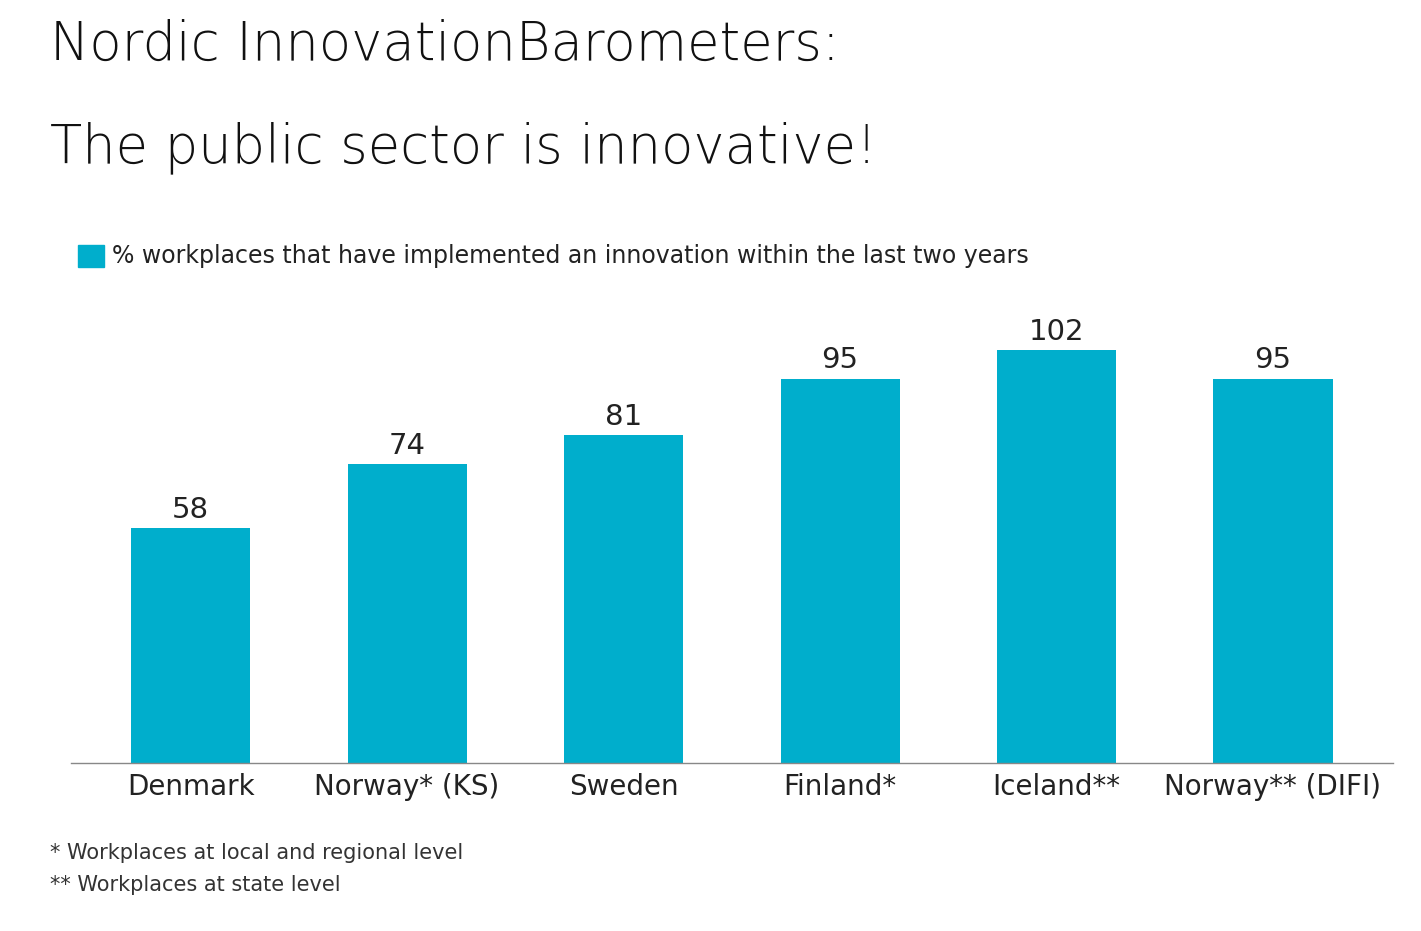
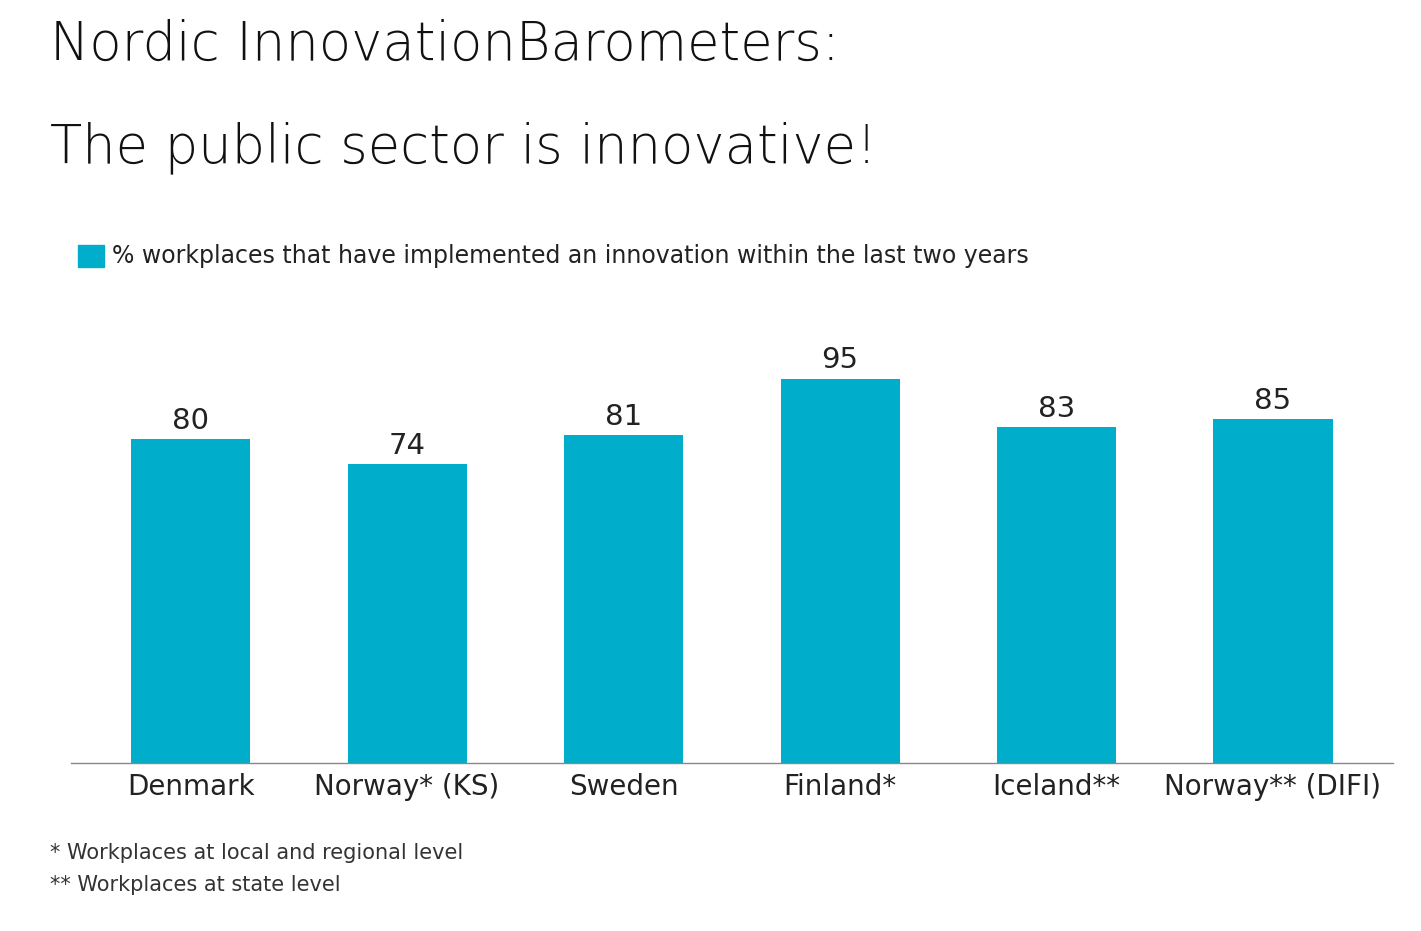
Denmark: 58 -> 80
Iceland**: 102 -> 83
Norway** (DIFI): 95 -> 85
